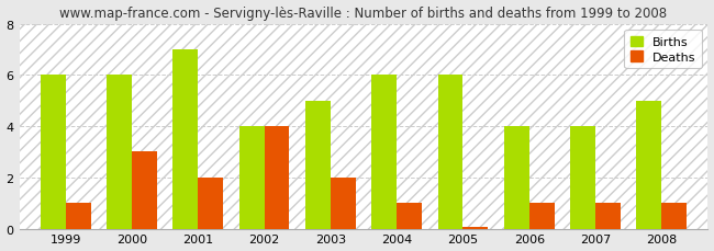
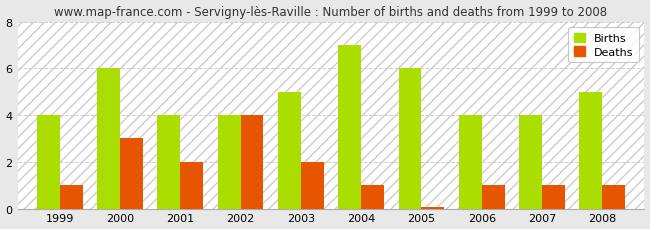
Births/1999: 6 -> 4
Births/2001: 7 -> 4
Births/2004: 6 -> 7
